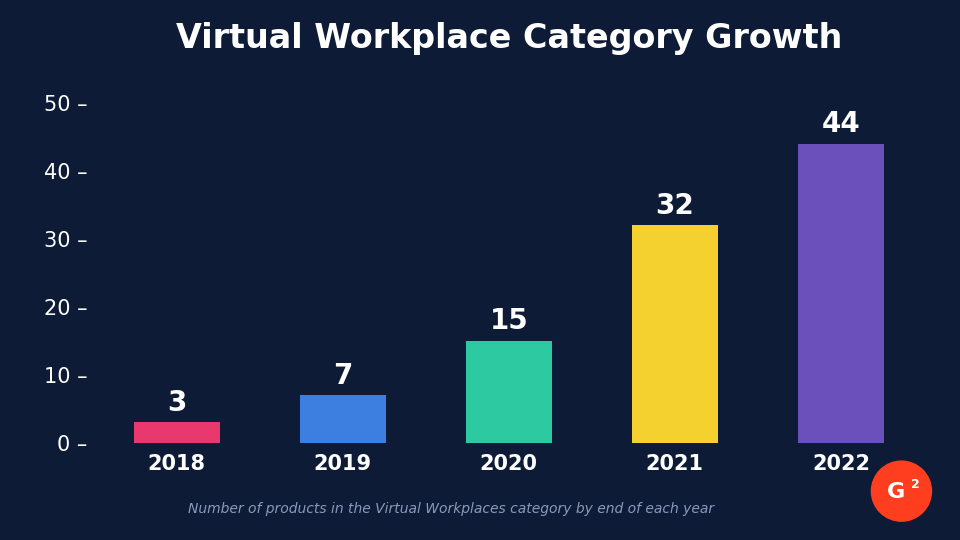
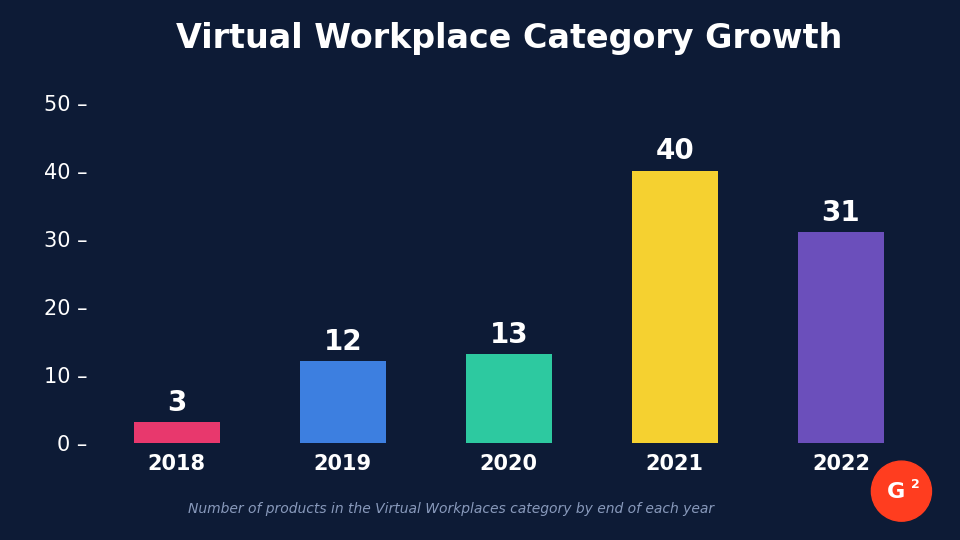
2019: 7 -> 12
2020: 15 -> 13
2021: 32 -> 40
2022: 44 -> 31
